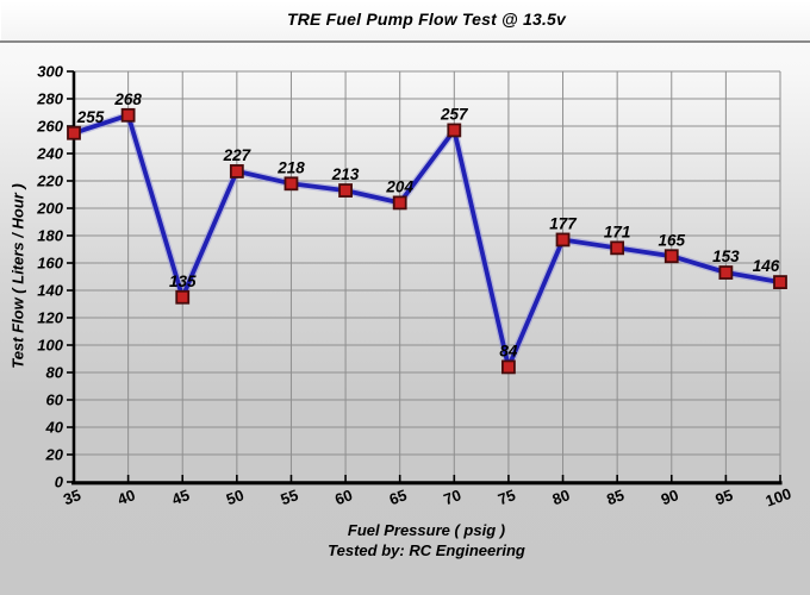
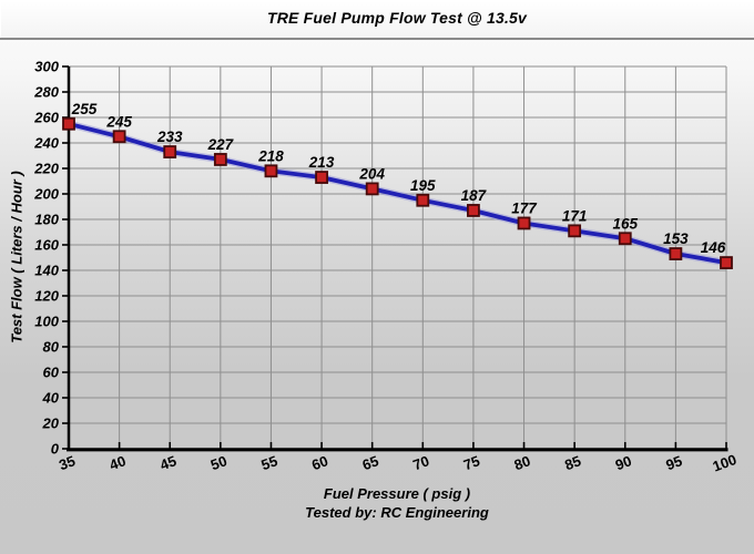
40: 268 -> 245
45: 135 -> 233
70: 257 -> 195
75: 84 -> 187
